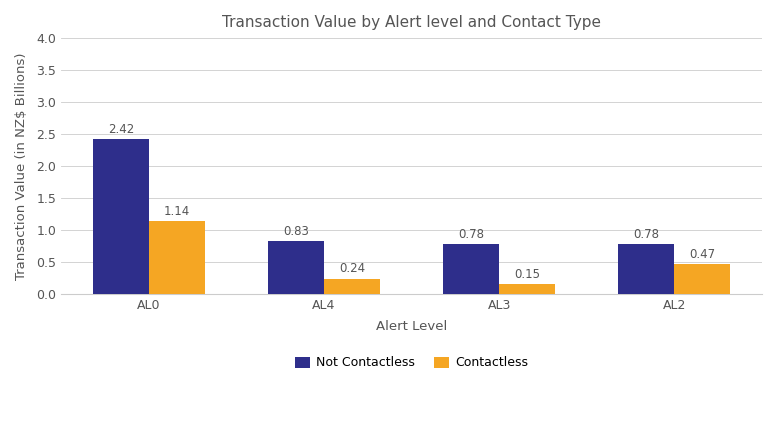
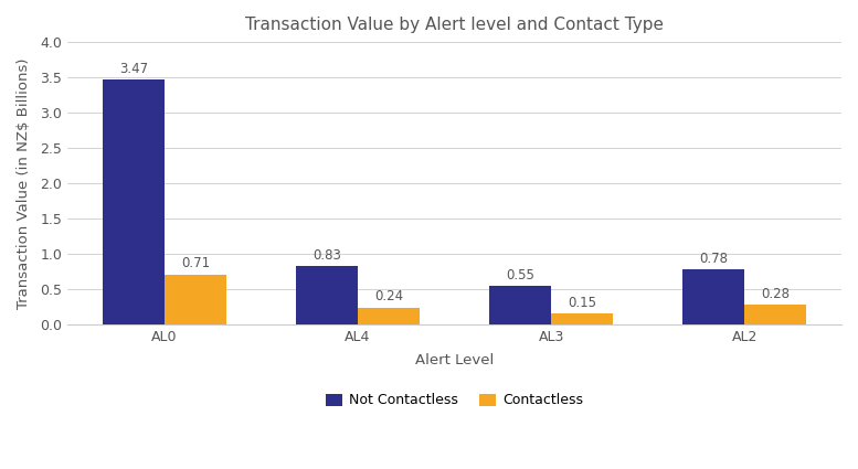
Not Contactless/AL0: 2.42 -> 3.47
Contactless/AL0: 1.14 -> 0.71
Not Contactless/AL3: 0.78 -> 0.55
Contactless/AL2: 0.47 -> 0.28
